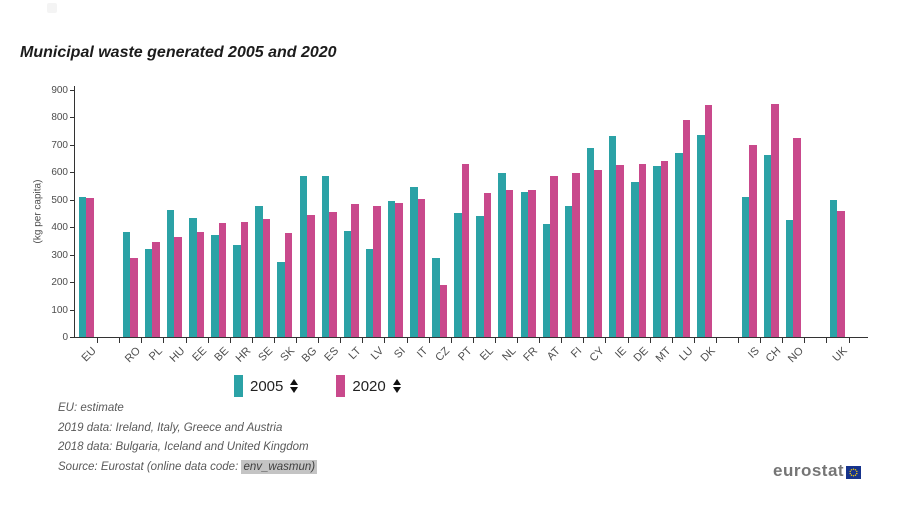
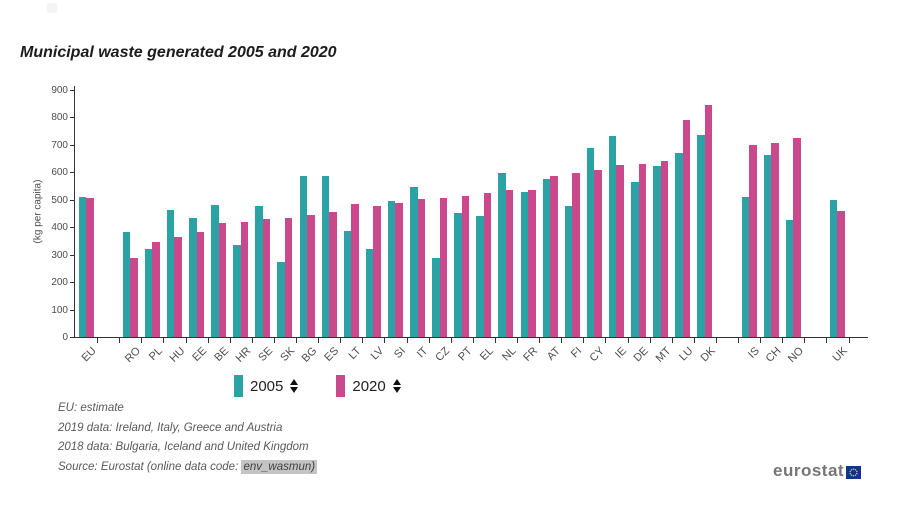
2005/BE: 370 -> 480
2020/SK: 380 -> 430
2020/CZ: 190 -> 510
2020/PT: 630 -> 510
2005/AT: 410 -> 580
2020/CH: 850 -> 710
